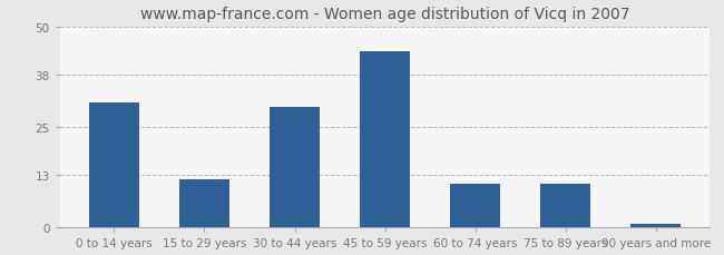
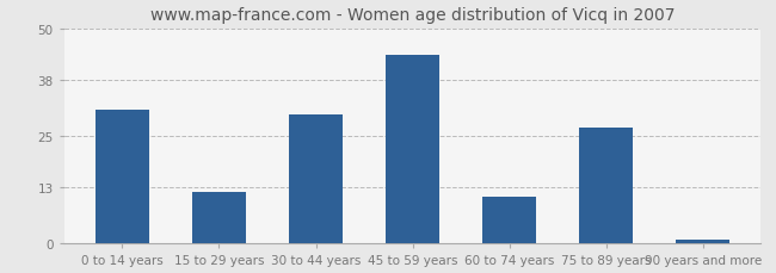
75 to 89 years: 11 -> 27
